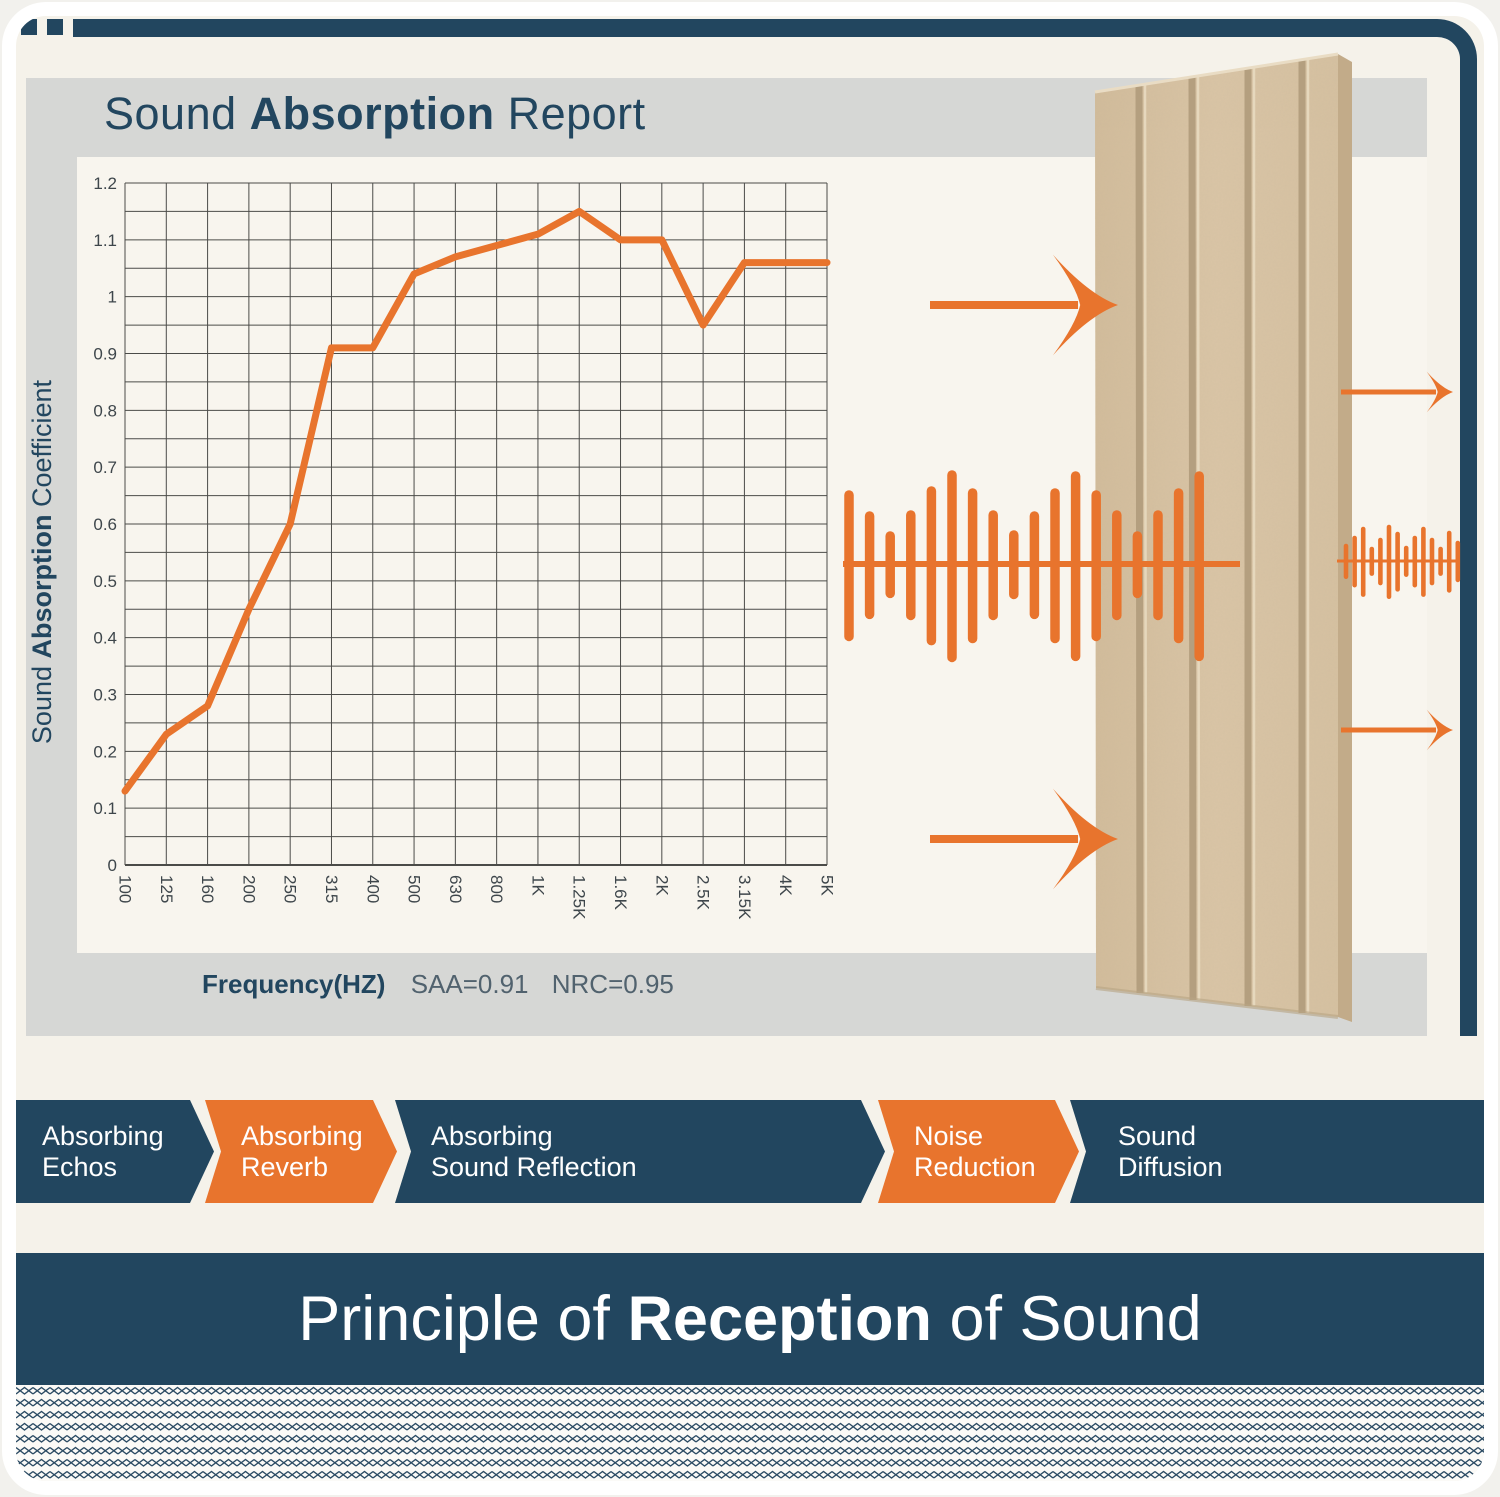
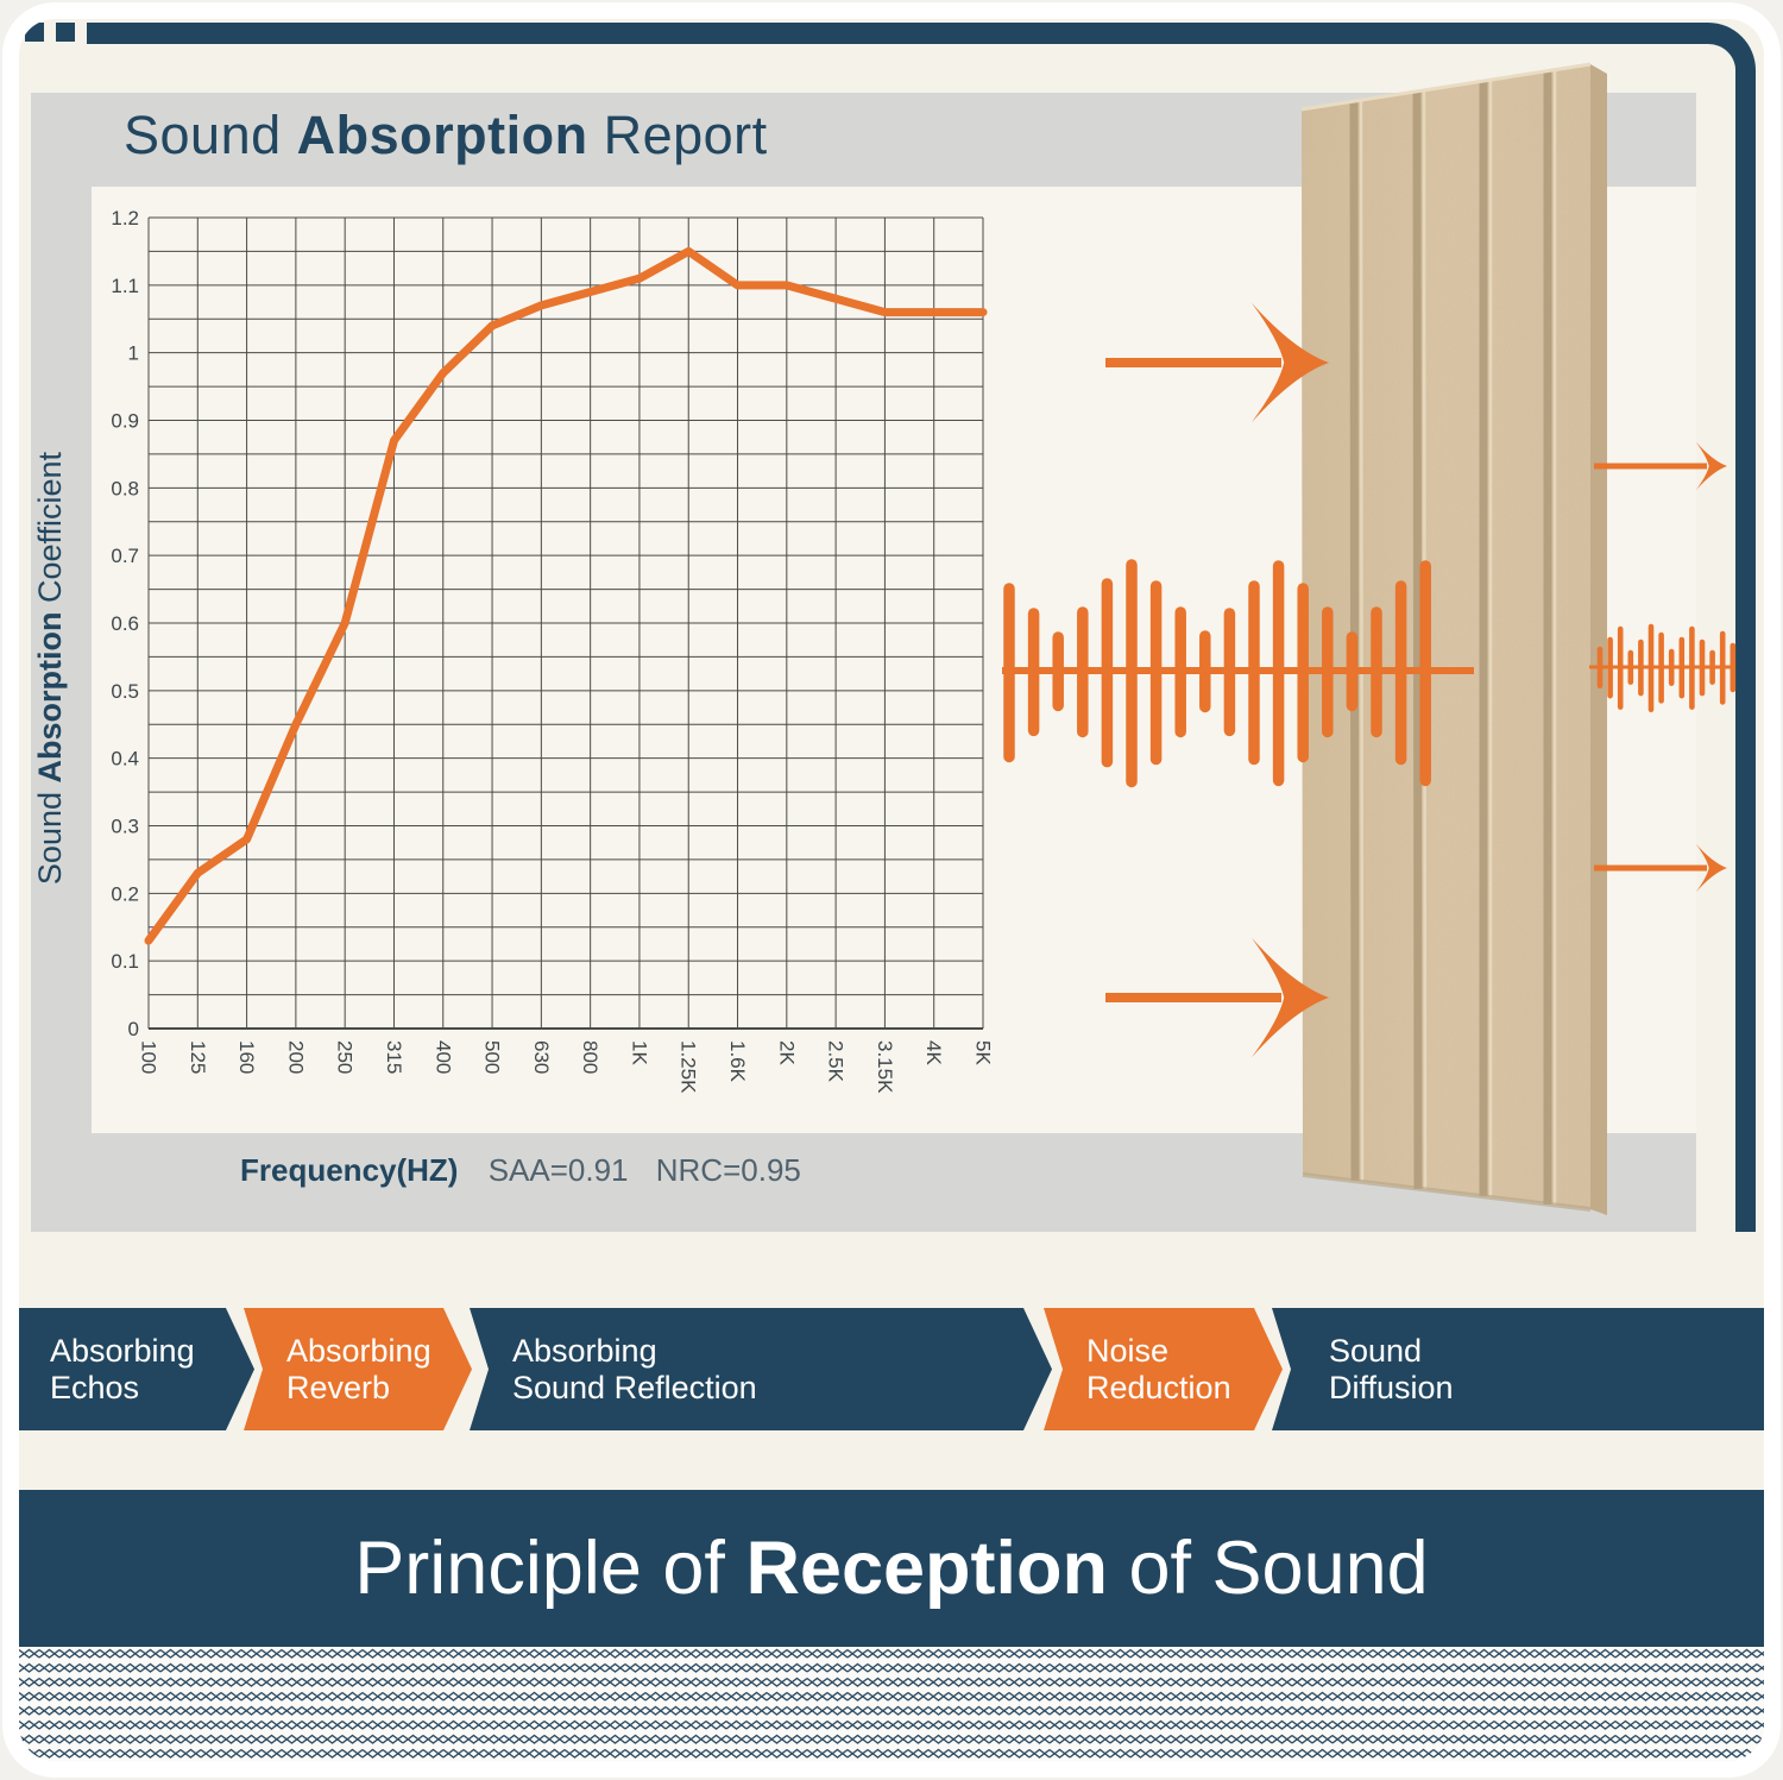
315: 0.91 -> 0.87
400: 0.91 -> 0.97
2.5K: 0.95 -> 1.08
